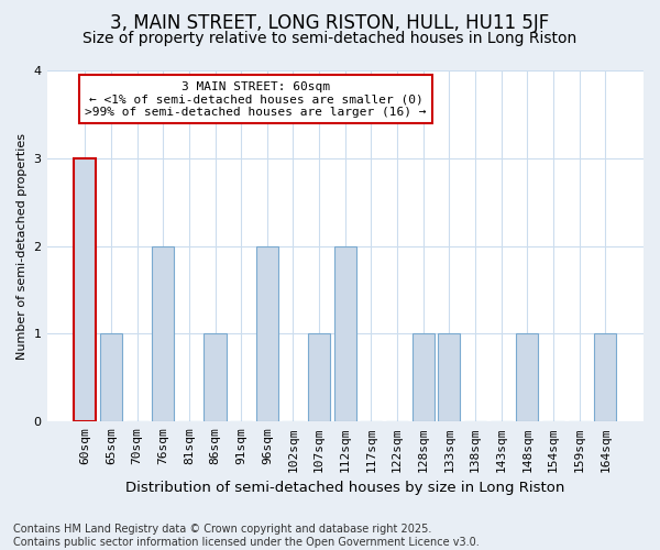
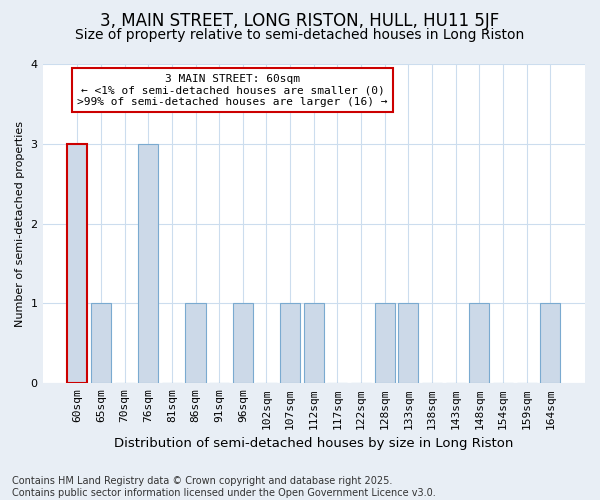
76sqm: 2 -> 3
96sqm: 2 -> 1
112sqm: 2 -> 1
